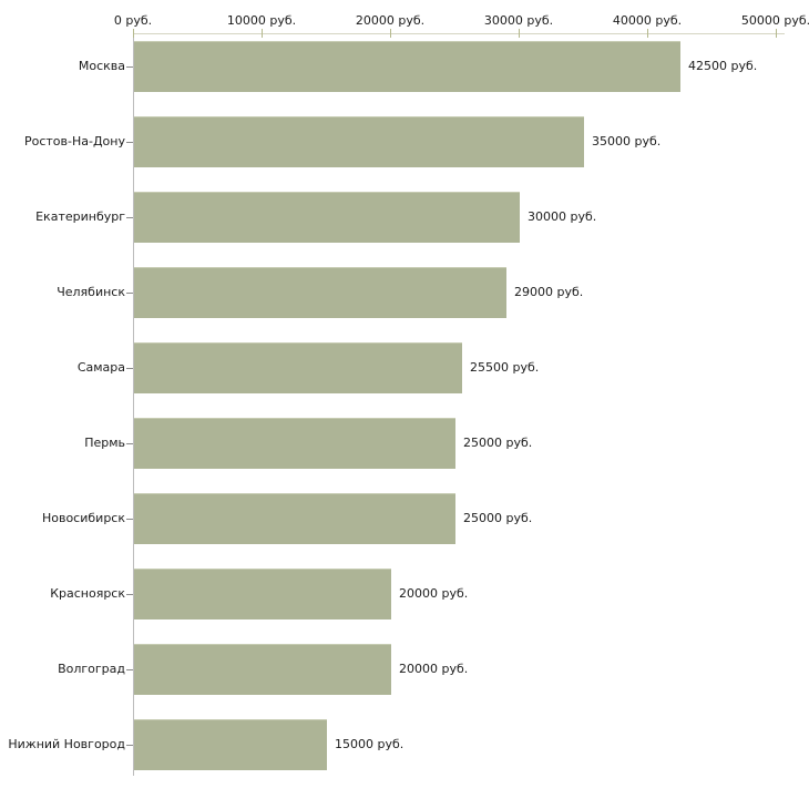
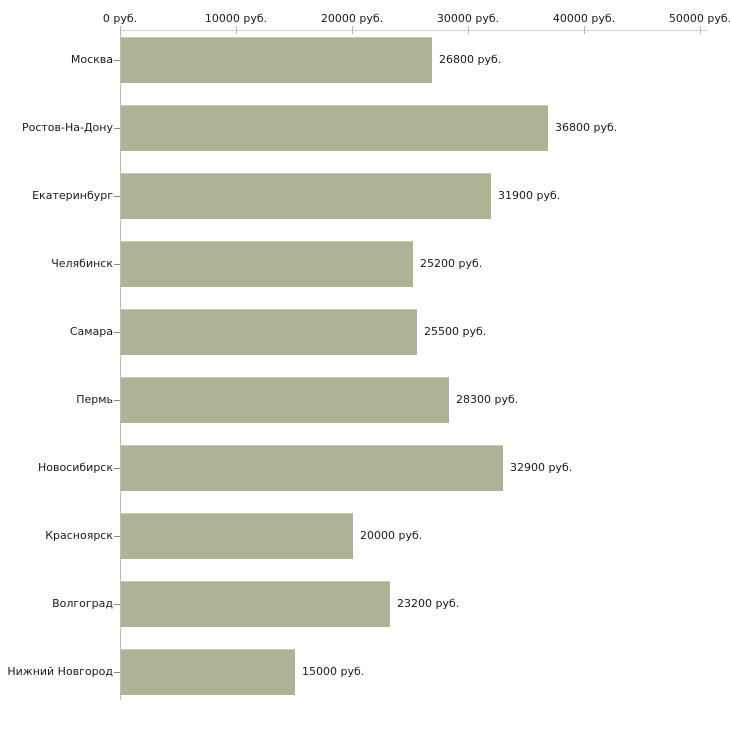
Москва: 42500 -> 26800
Ростов-На-Дону: 35000 -> 36800
Екатеринбург: 30000 -> 31900
Челябинск: 29000 -> 25200
Пермь: 25000 -> 28300
Новосибирск: 25000 -> 32900
Волгоград: 20000 -> 23200
